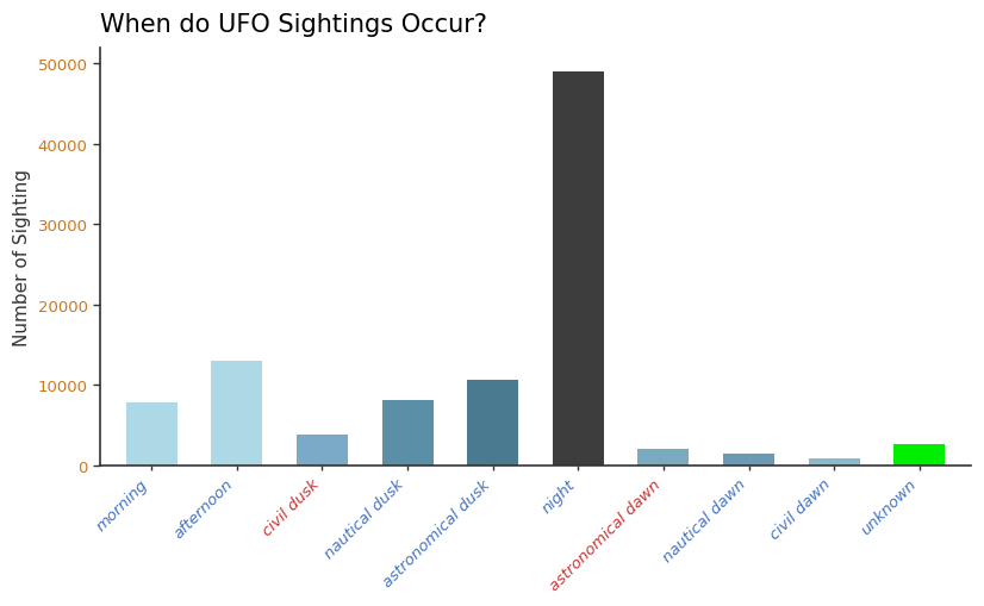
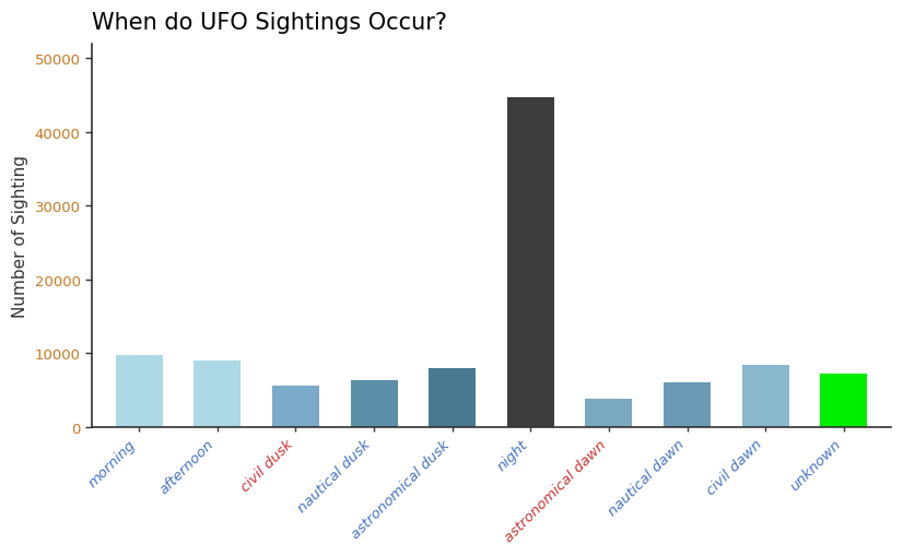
morning: 7800 -> 9800
afternoon: 13000 -> 9000
civil dusk: 3800 -> 5600
nautical dusk: 8100 -> 6400
astronomical dusk: 10600 -> 8000
night: 49000 -> 44800
astronomical dawn: 2000 -> 3800
nautical dawn: 1500 -> 6000
civil dawn: 800 -> 8400
unknown: 2600 -> 7200
